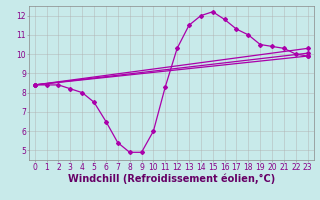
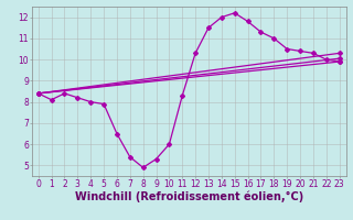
1: 8.4 -> 8.1
5: 7.5 -> 7.9
9: 4.9 -> 5.3
